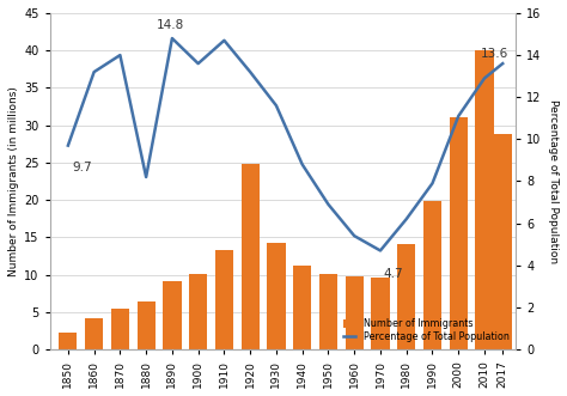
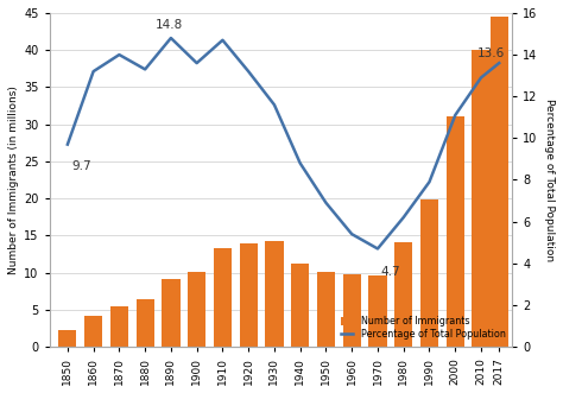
Percentage of Total Population/1880: 8.2 -> 13.3
Number of Immigrants/1920: 24.8 -> 13.9
Number of Immigrants/2017: 28.8 -> 44.5
